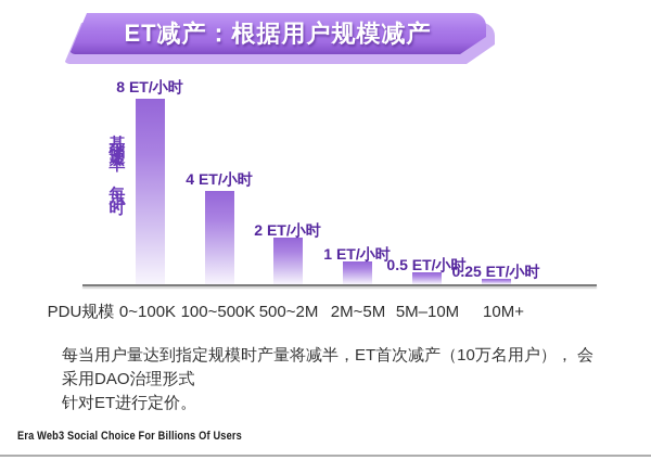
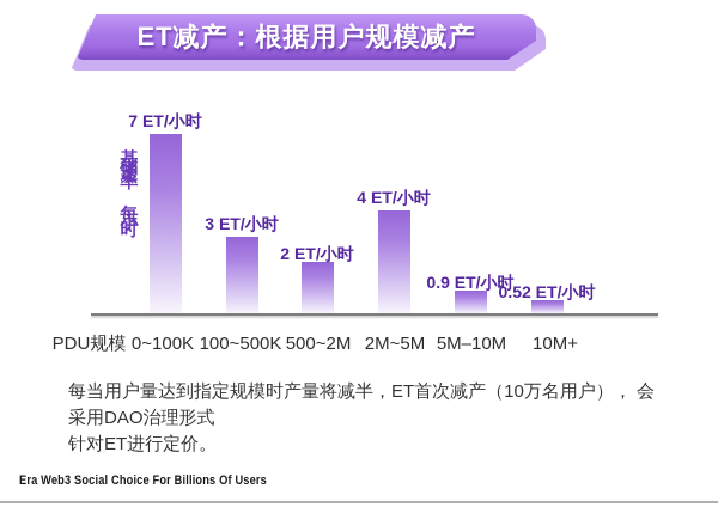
0~100K: 8 -> 7
100~500K: 4 -> 3
2M~5M: 1 -> 4
5M–10M: 0.5 -> 0.9
10M+: 0.25 -> 0.52
